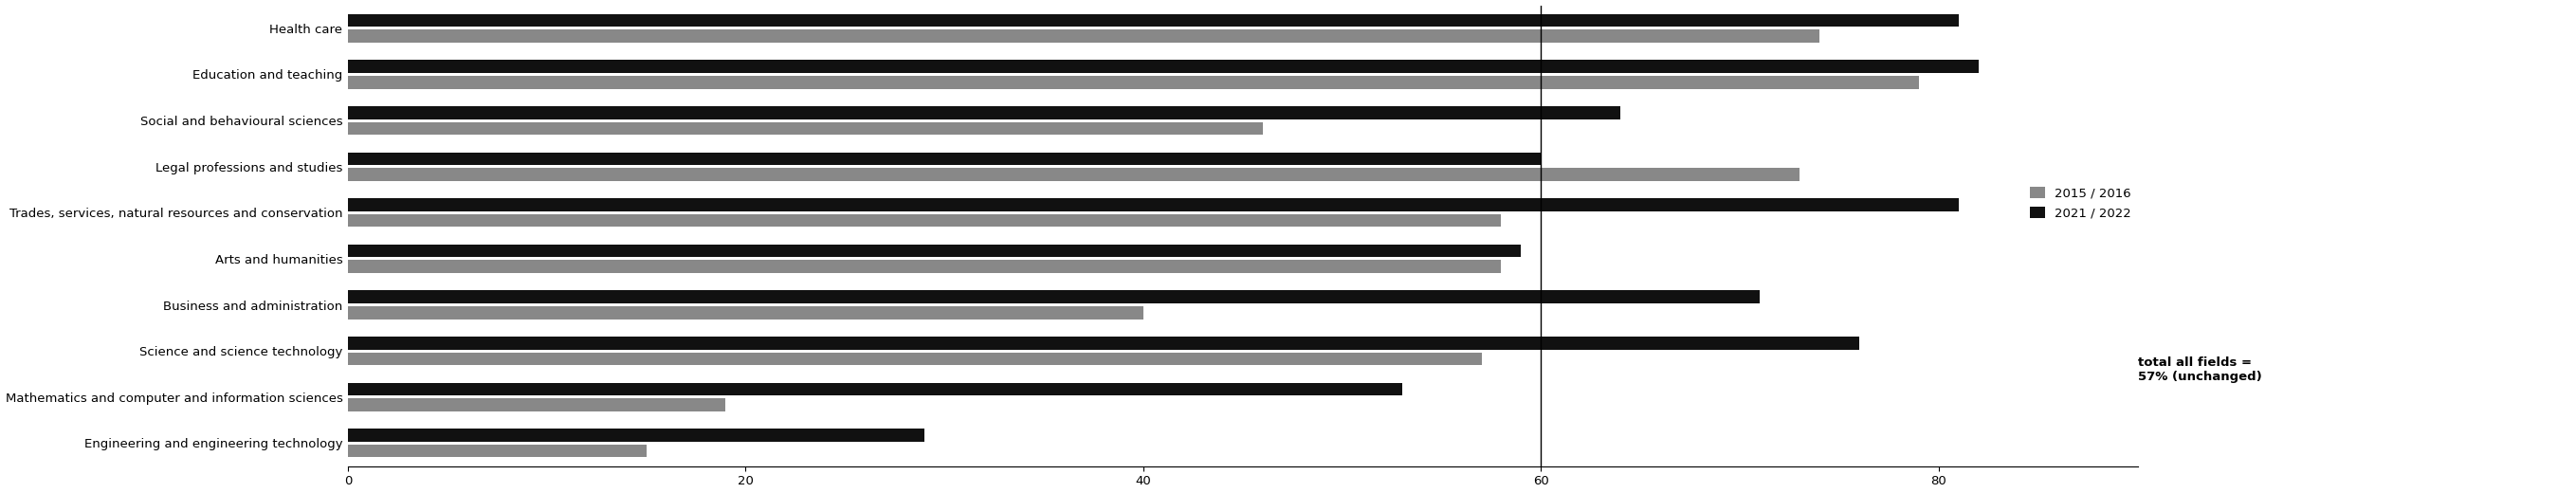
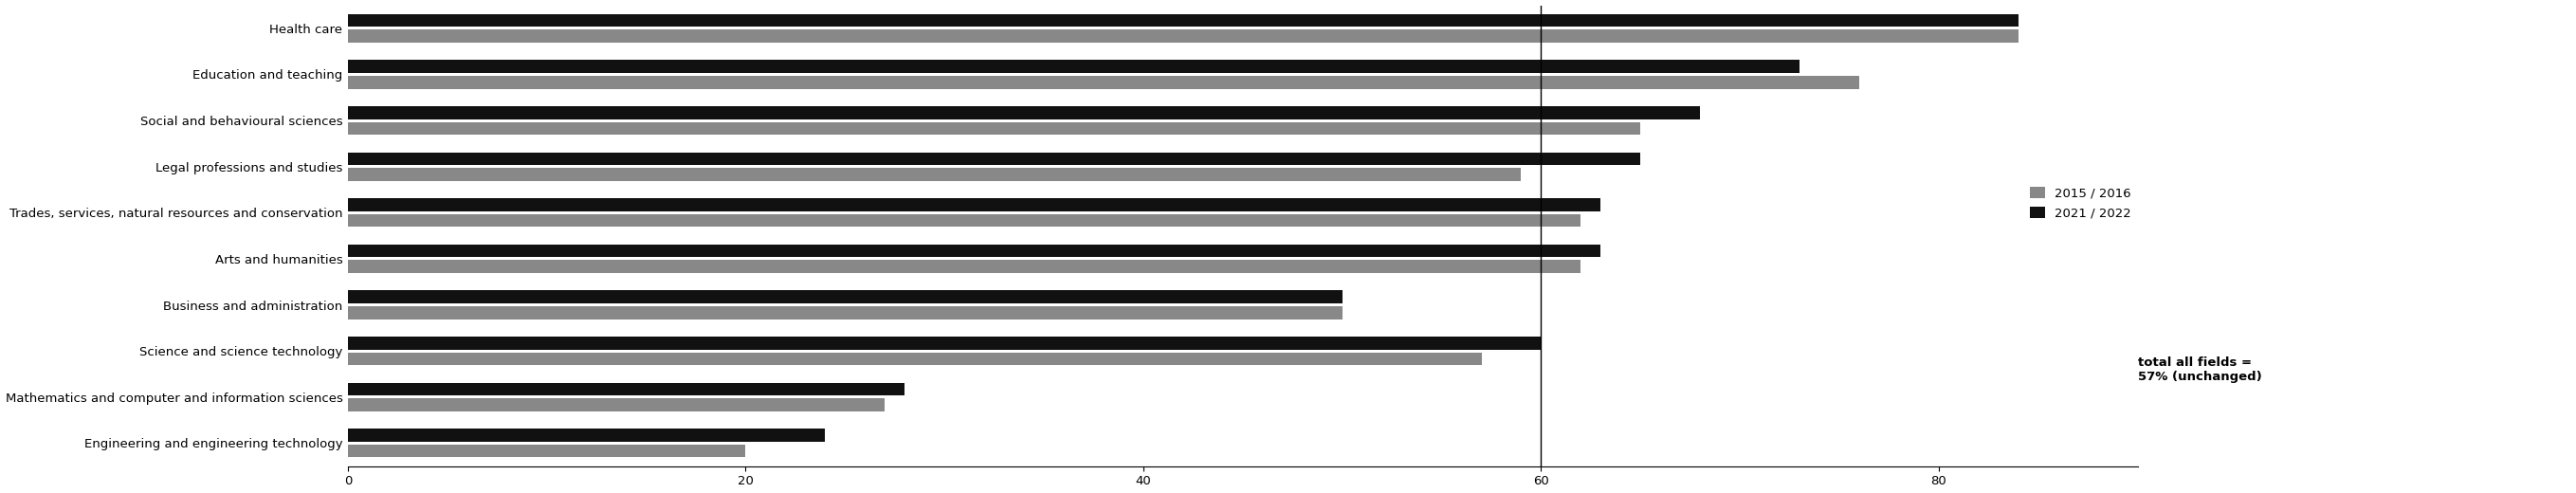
2021 / 2022/Health care: 81 -> 84
2015 / 2016/Health care: 74 -> 84
2021 / 2022/Education and teaching: 82 -> 73
2015 / 2016/Education and teaching: 79 -> 76
2021 / 2022/Social and behavioural sciences: 64 -> 68
2015 / 2016/Social and behavioural sciences: 46 -> 65
2021 / 2022/Legal professions and studies: 60 -> 65
2015 / 2016/Legal professions and studies: 73 -> 59
2021 / 2022/Trades, services, natural resources and conservation: 81 -> 63
2015 / 2016/Trades, services, natural resources and conservation: 58 -> 62
2021 / 2022/Arts and humanities: 59 -> 63
2015 / 2016/Arts and humanities: 58 -> 62
2021 / 2022/Business and administration: 71 -> 50
2015 / 2016/Business and administration: 40 -> 50
2021 / 2022/Science and science technology: 76 -> 60
2021 / 2022/Mathematics and computer and information sciences: 53 -> 28
2015 / 2016/Mathematics and computer and information sciences: 19 -> 27
2021 / 2022/Engineering and engineering technology: 29 -> 24
2015 / 2016/Engineering and engineering technology: 15 -> 20
